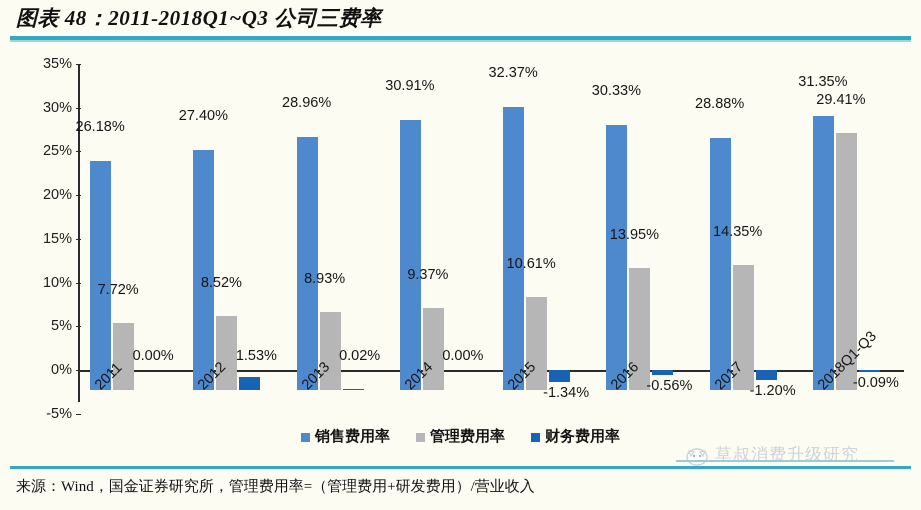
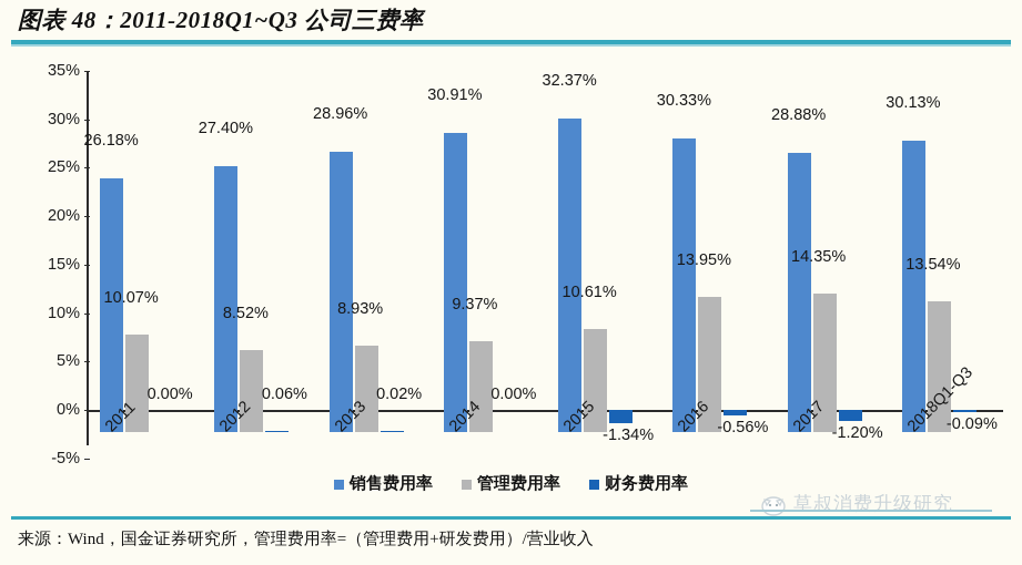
管理费用率/2011: 7.72% -> 10.07%
财务费用率/2012: 1.53% -> 0.06%
销售费用率/2018Q1-Q3: 31.35% -> 30.13%
管理费用率/2018Q1-Q3: 29.41% -> 13.54%
